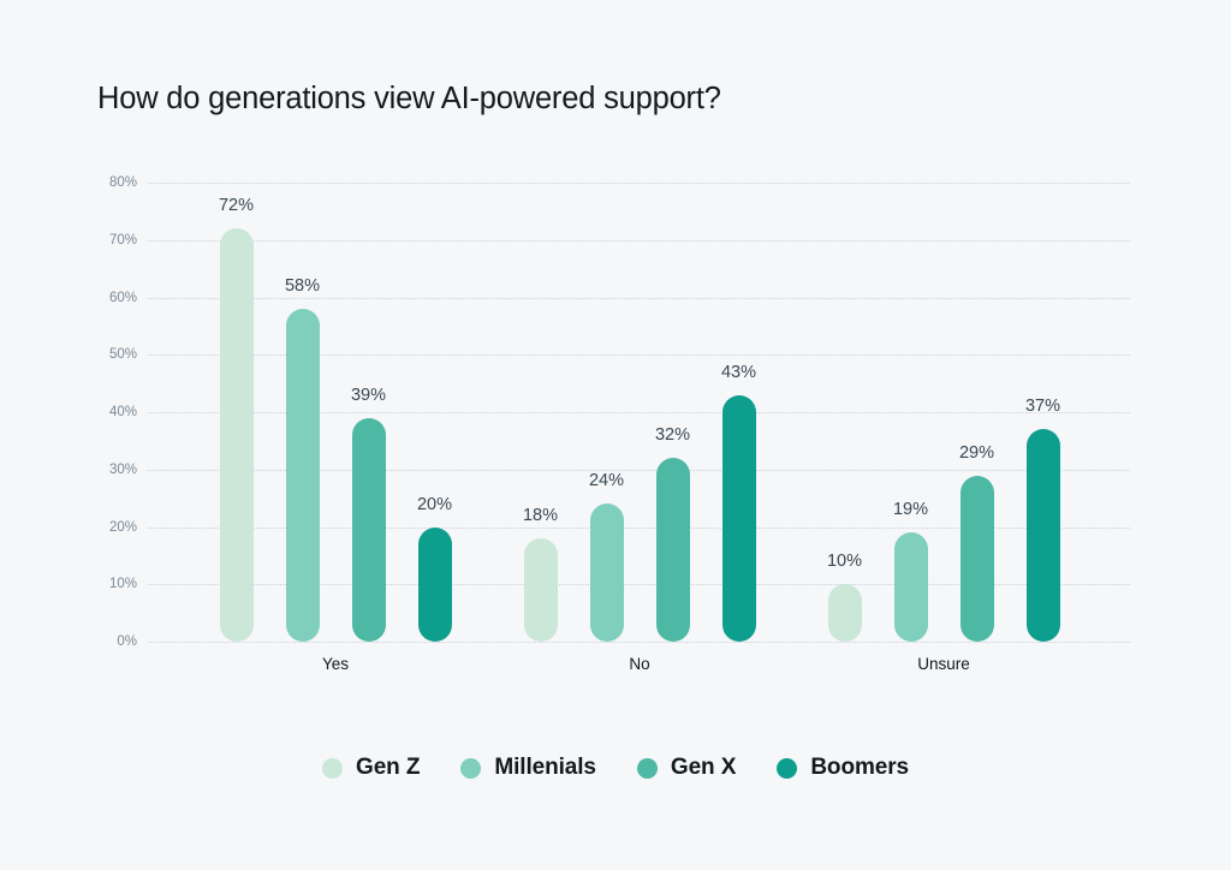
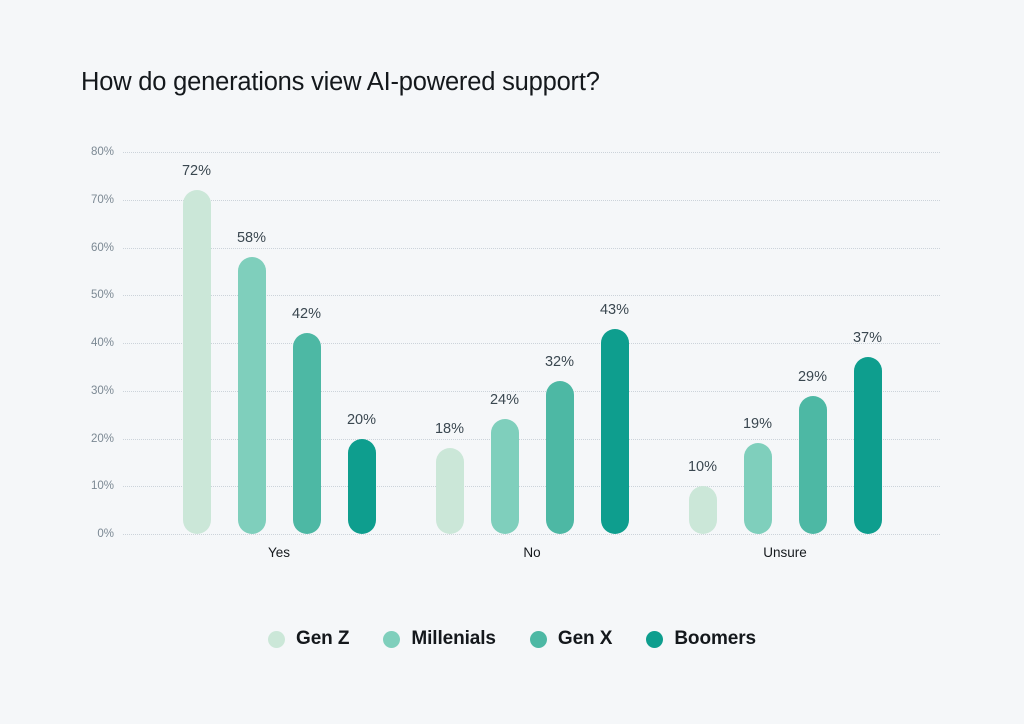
Gen X/Yes: 39% -> 42%
